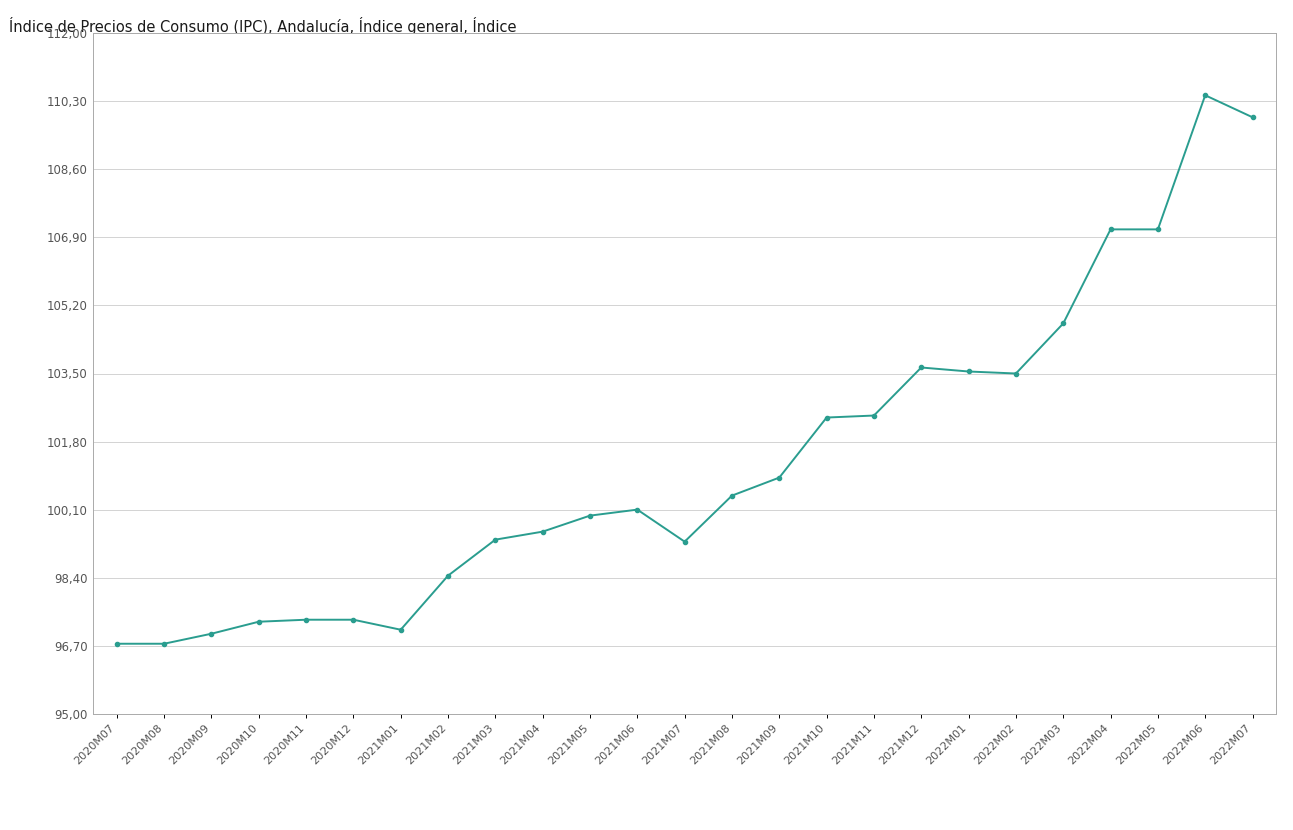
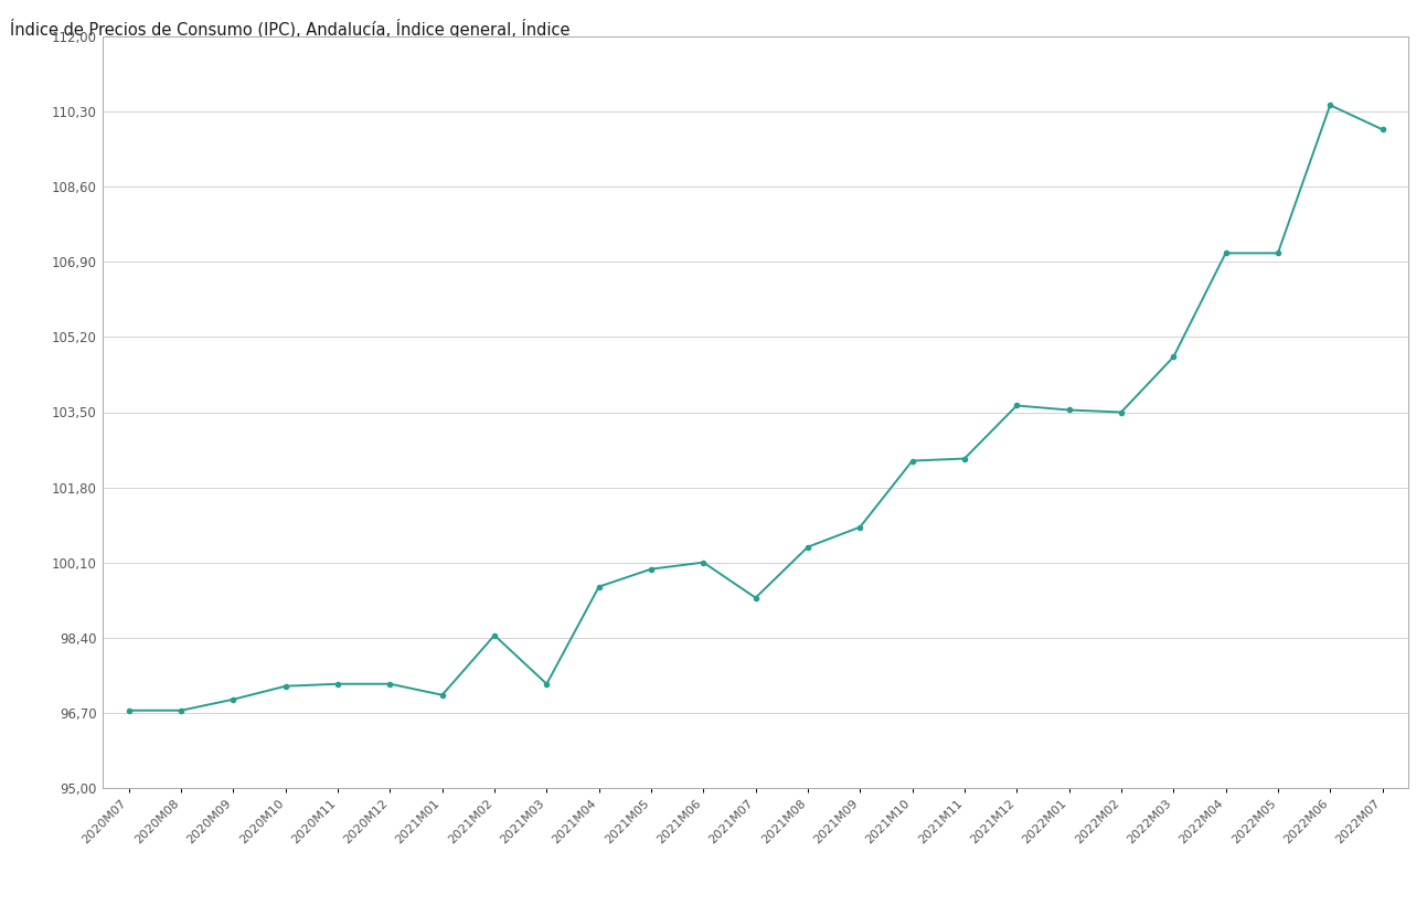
2021M03: 99,35 -> 97,35
